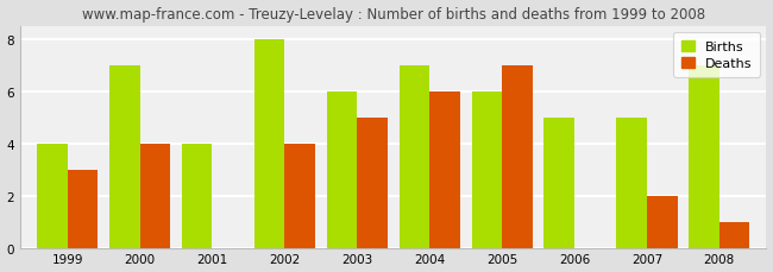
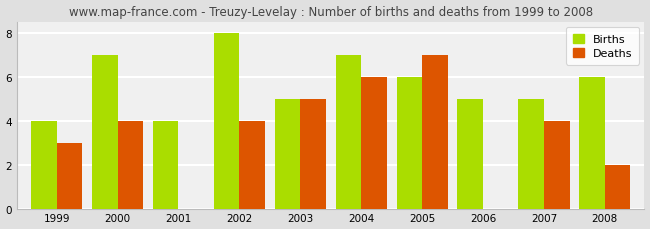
Births/2003: 6 -> 5
Deaths/2007: 2 -> 4
Births/2008: 7 -> 6
Deaths/2008: 1 -> 2
